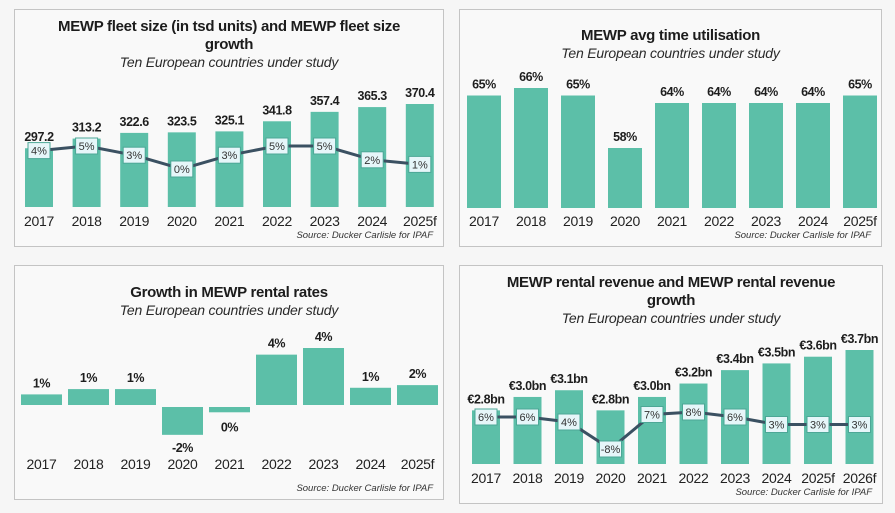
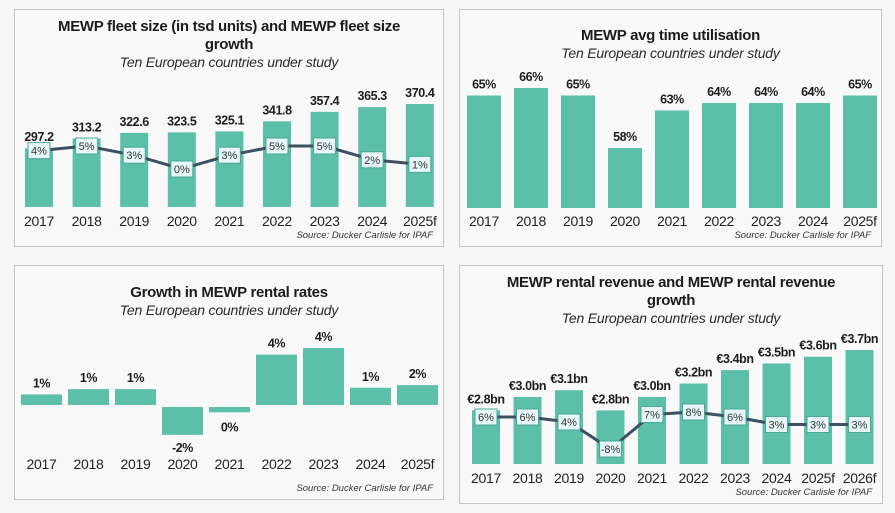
MEWP avg time utilisation/2021: 64% -> 63%
